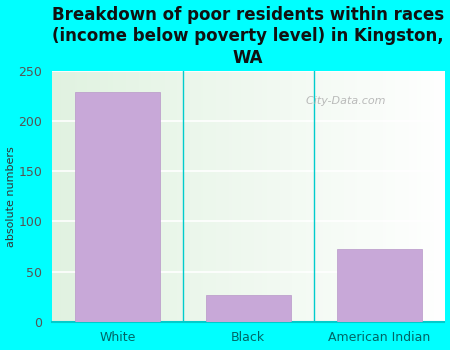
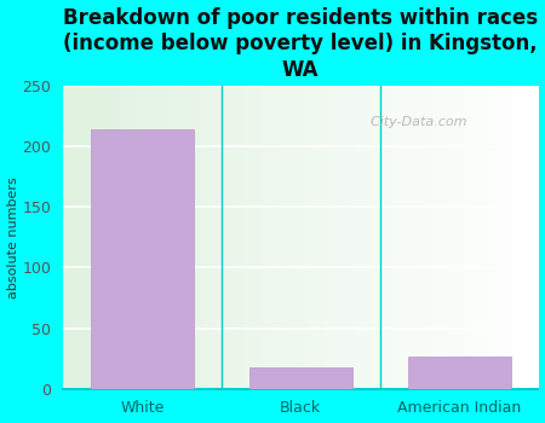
White: 229 -> 214
Black: 27 -> 18
American Indian: 72 -> 27
